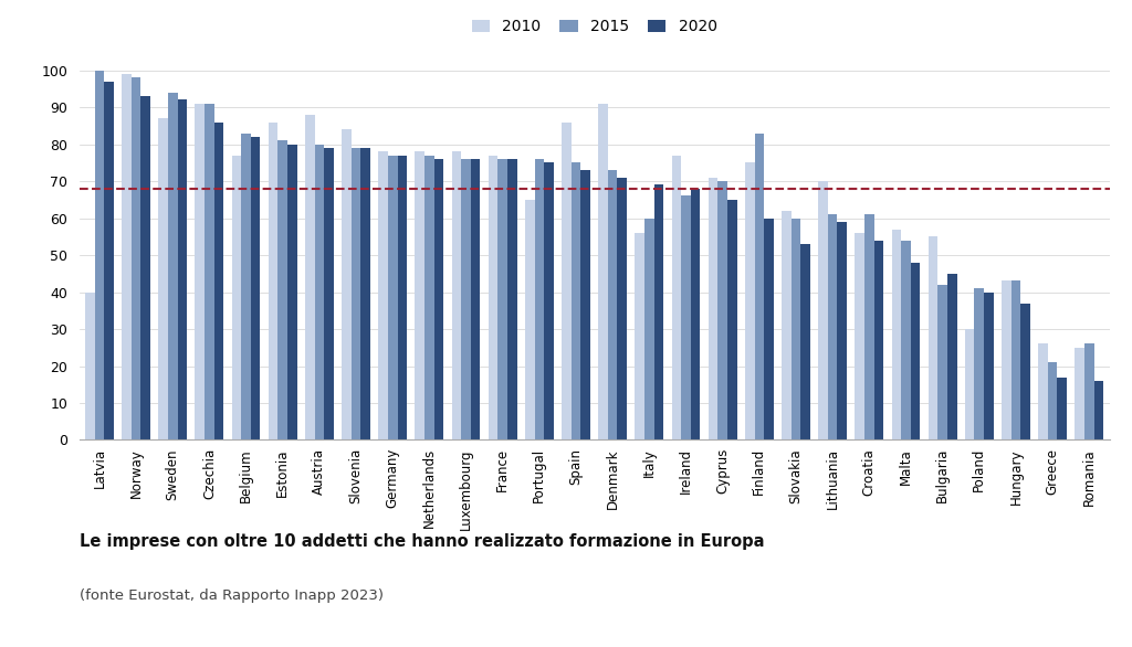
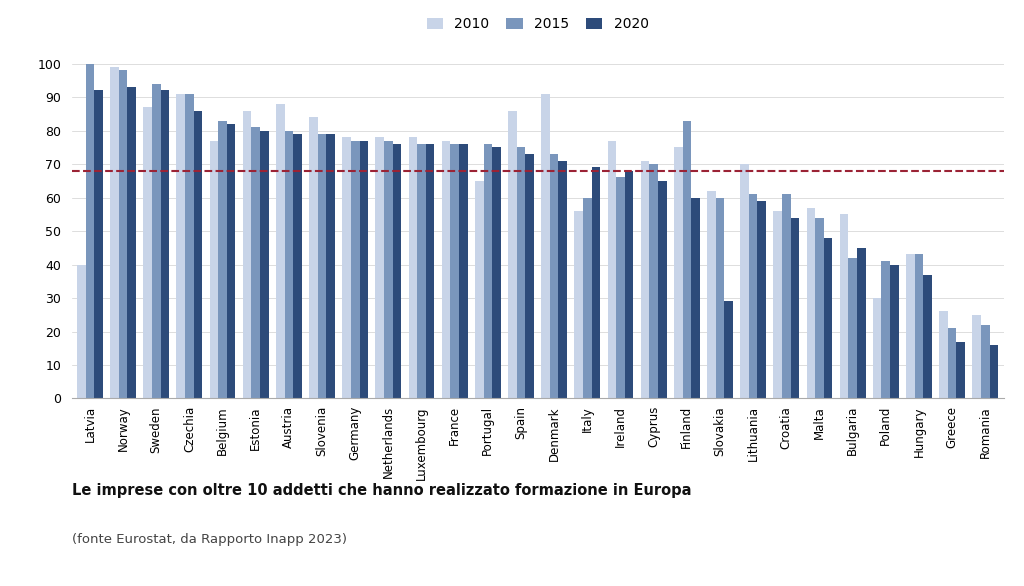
2020/Latvia: 97 -> 92
2020/Slovakia: 53 -> 29
2015/Romania: 26 -> 22
